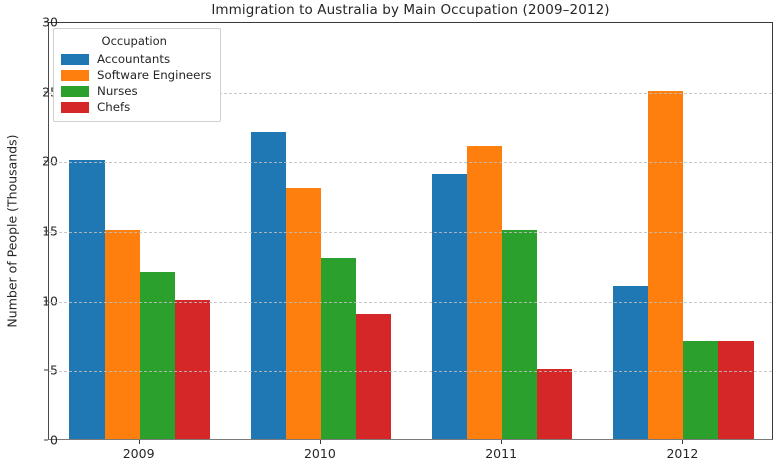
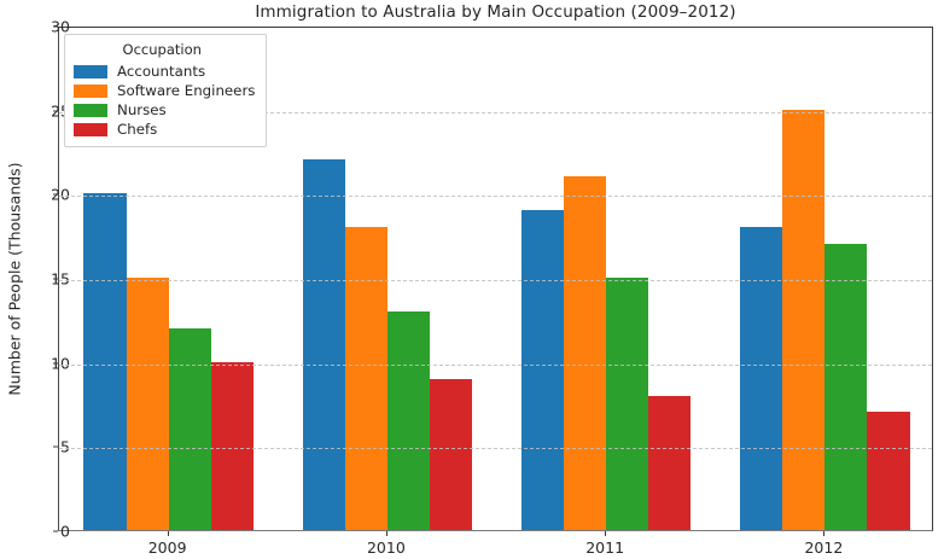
Chefs/2011: 5 -> 8
Accountants/2012: 11 -> 18
Nurses/2012: 7 -> 17
